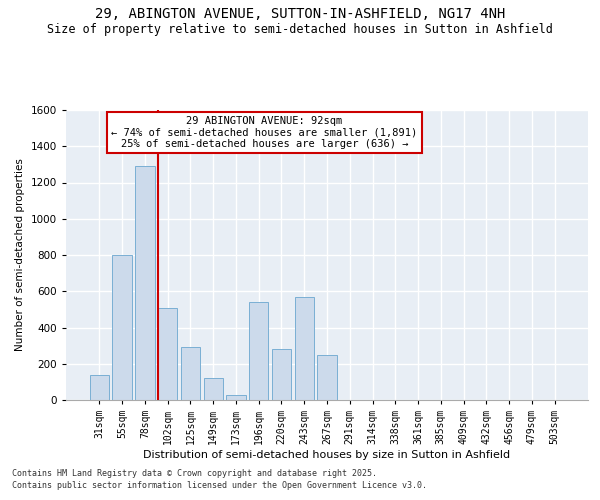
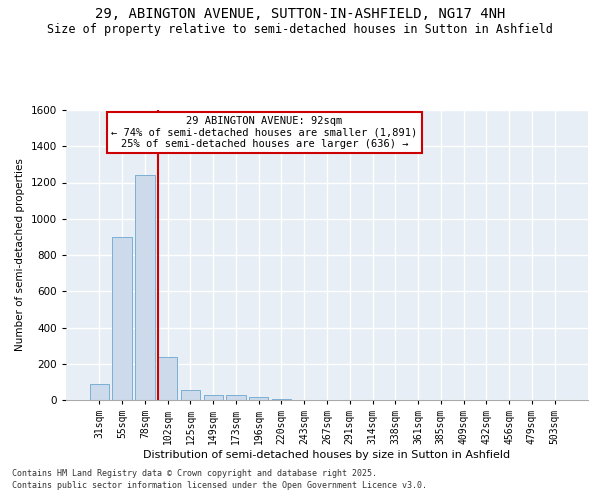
31sqm: 140 -> 90
55sqm: 800 -> 900
78sqm: 1290 -> 1240
102sqm: 510 -> 240
125sqm: 290 -> 60
149sqm: 120 -> 30
196sqm: 540 -> 20
220sqm: 280 -> 0
243sqm: 570 -> 0
267sqm: 250 -> 0
